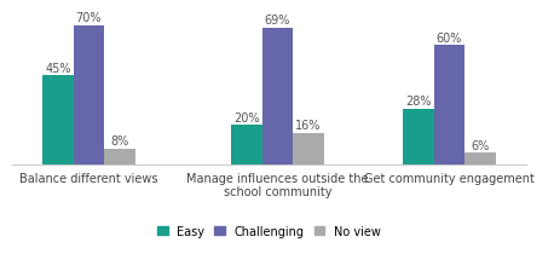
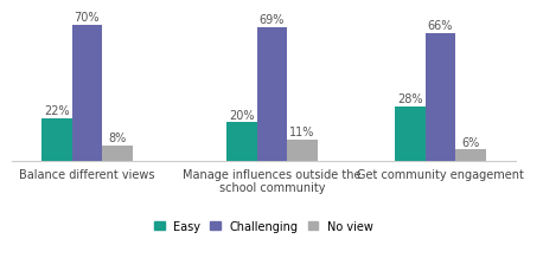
Easy/Balance different views: 45% -> 22%
No view/Manage influences outside the school community: 16% -> 11%
Challenging/Get community engagement: 60% -> 66%
